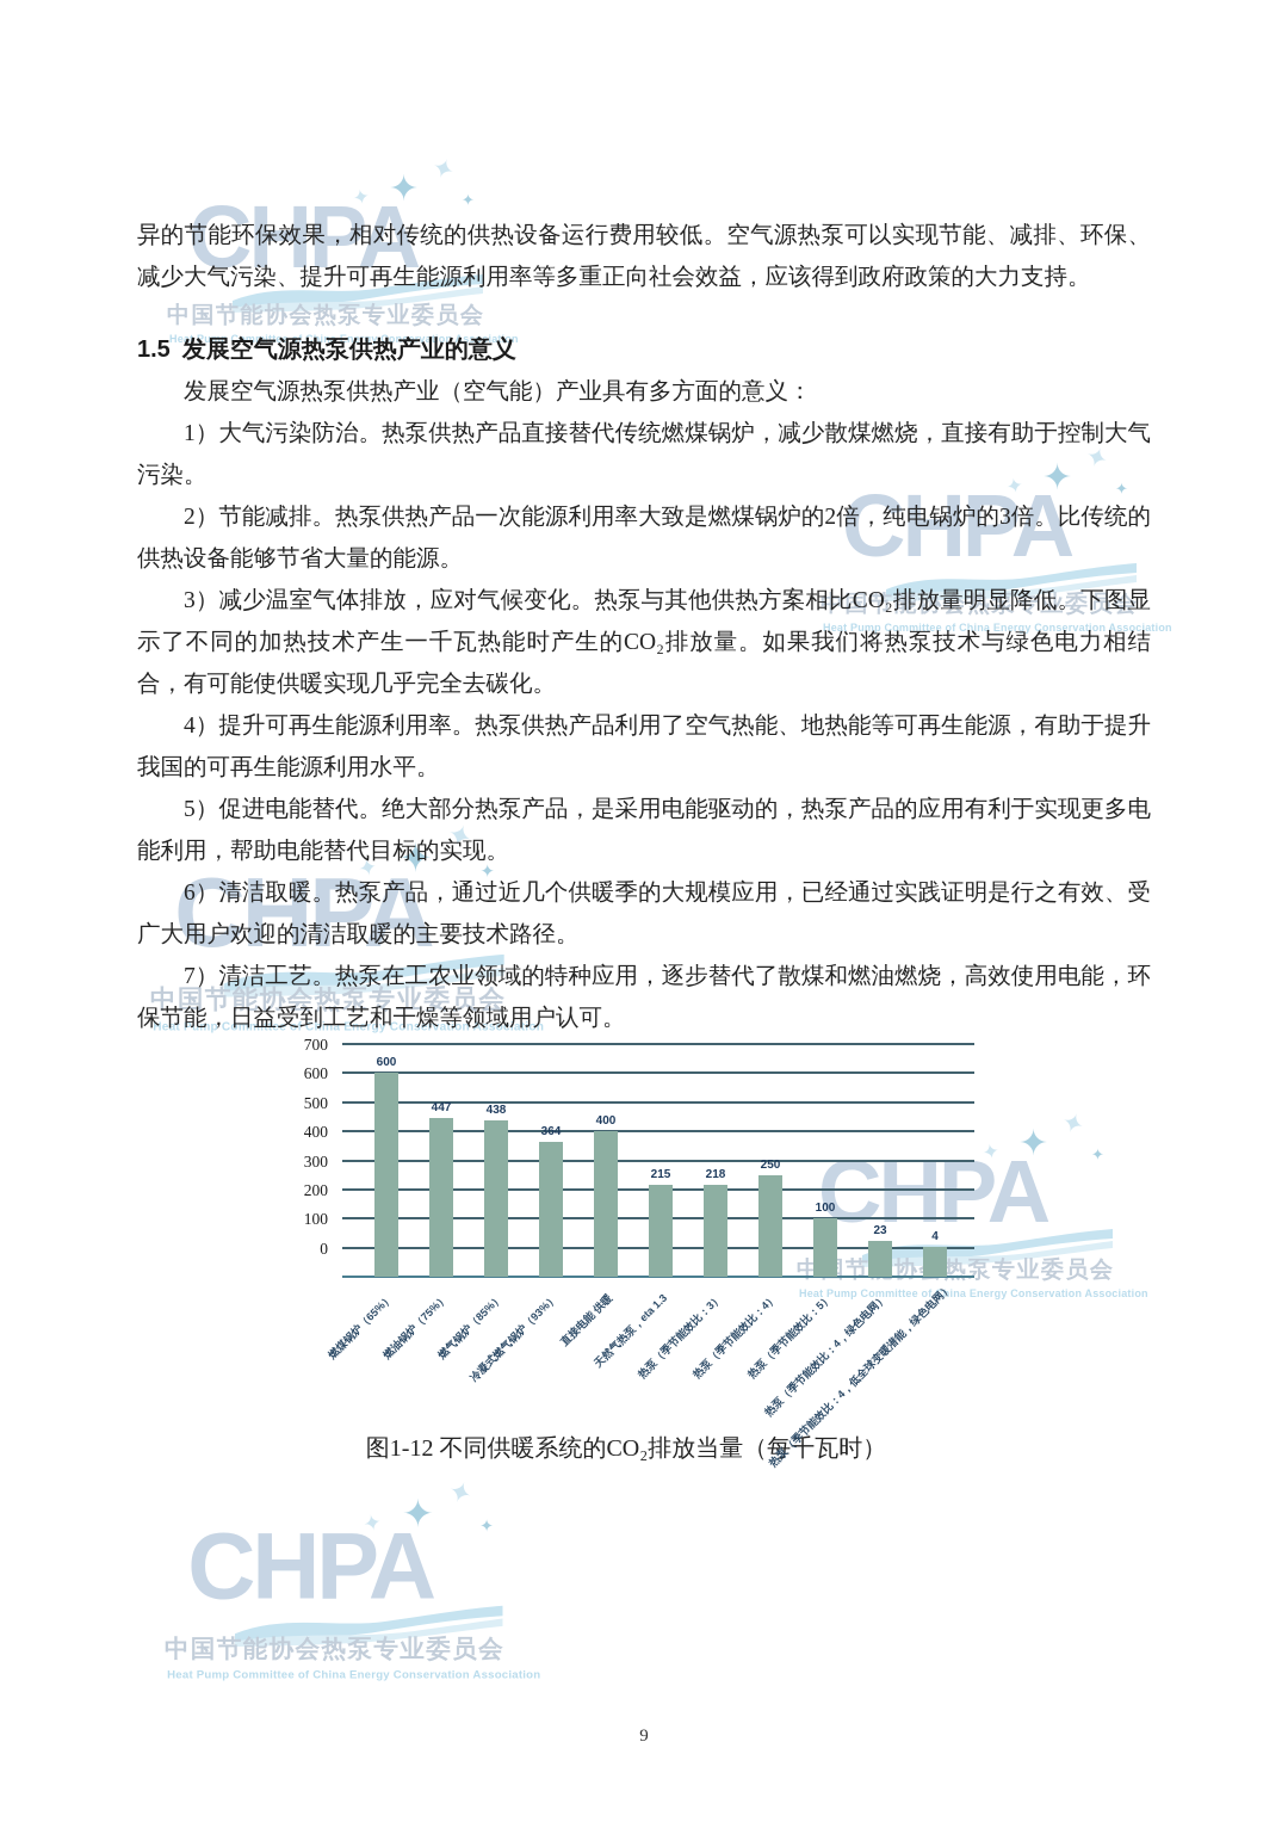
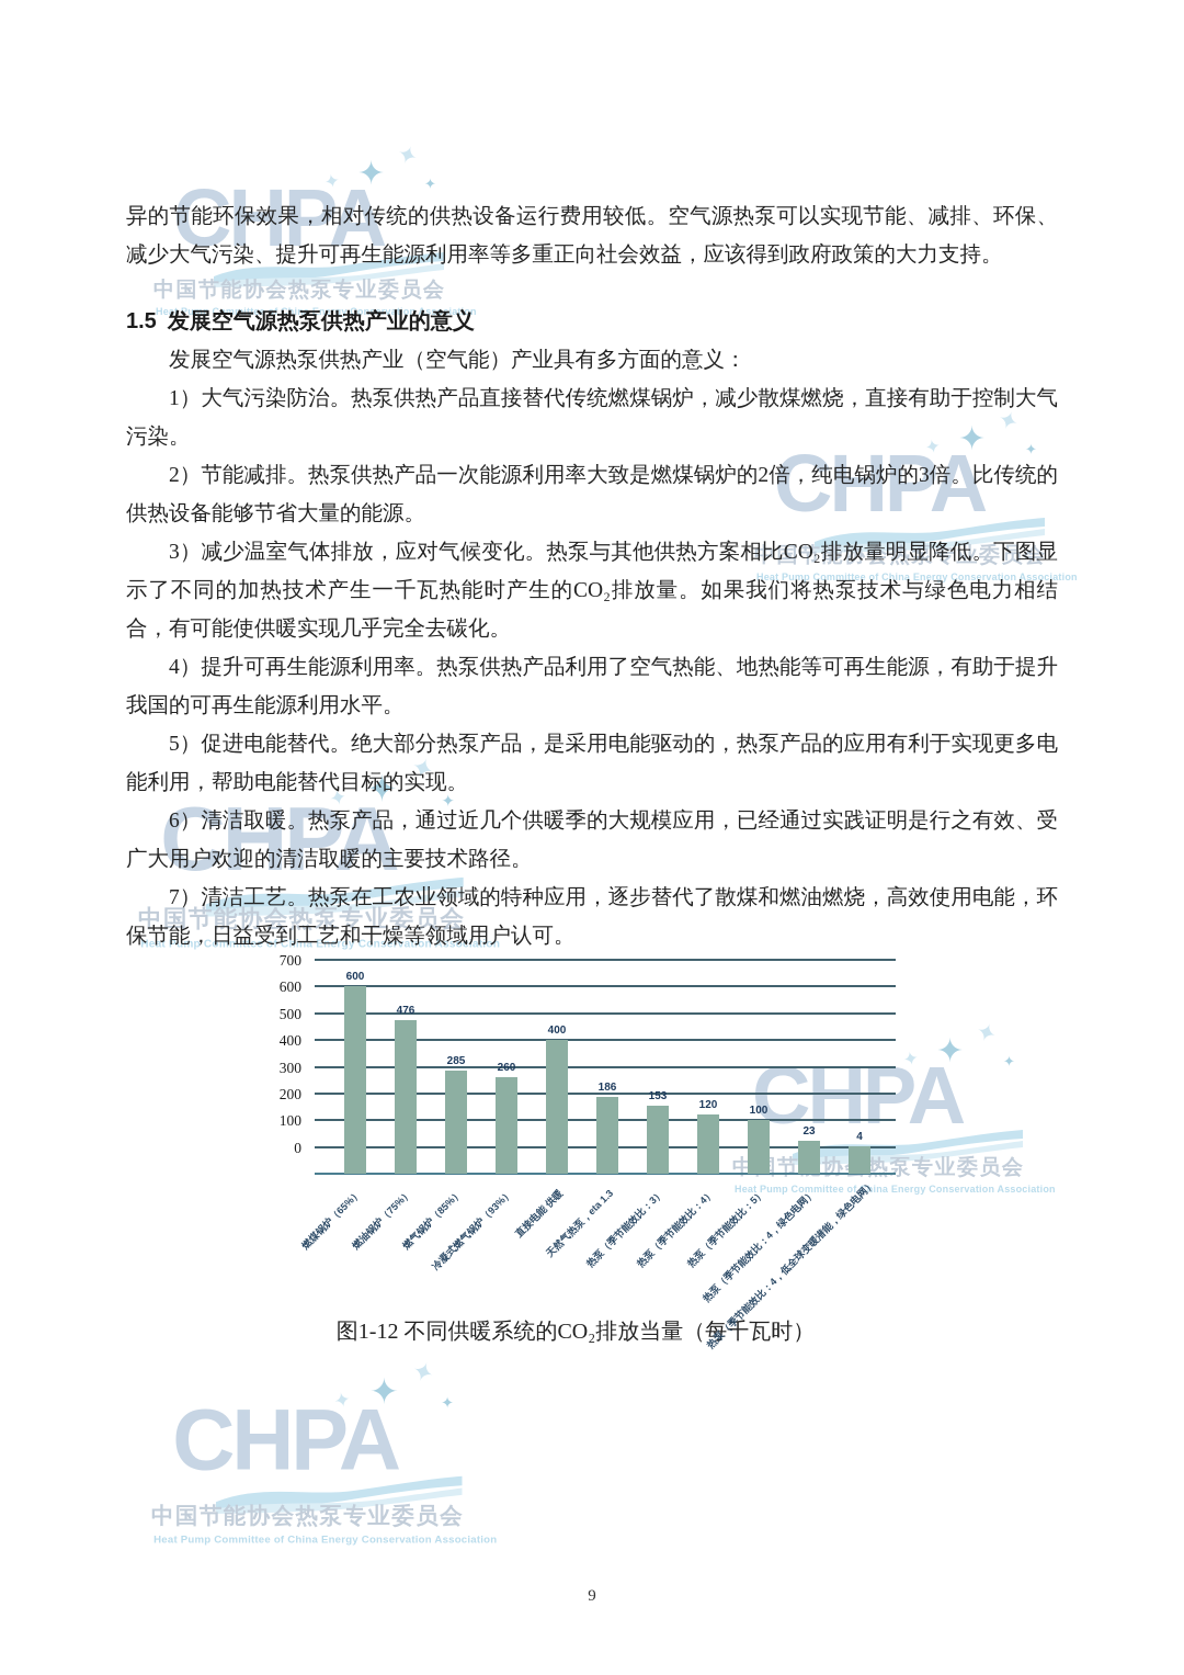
燃油锅炉（75%）: 447 -> 476
燃气锅炉（85%）: 438 -> 285
冷凝式燃气锅炉（93%）: 364 -> 260
天然气热泵，eta 1.3: 215 -> 186
热泵（季节能效比：3）: 218 -> 153
热泵（季节能效比：4）: 250 -> 120
